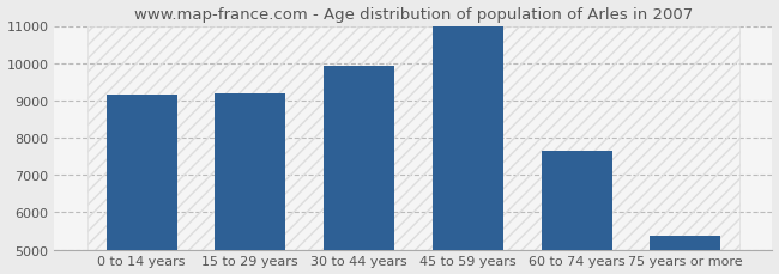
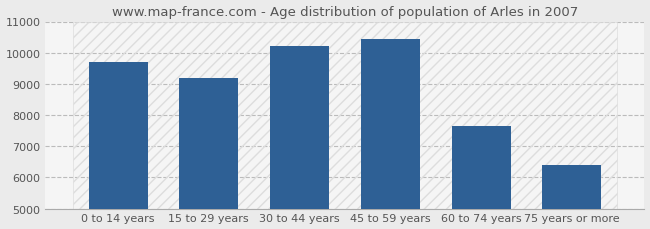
0 to 14 years: 9150 -> 9700
30 to 44 years: 9930 -> 10200
45 to 59 years: 10980 -> 10450
75 years or more: 5380 -> 6400
